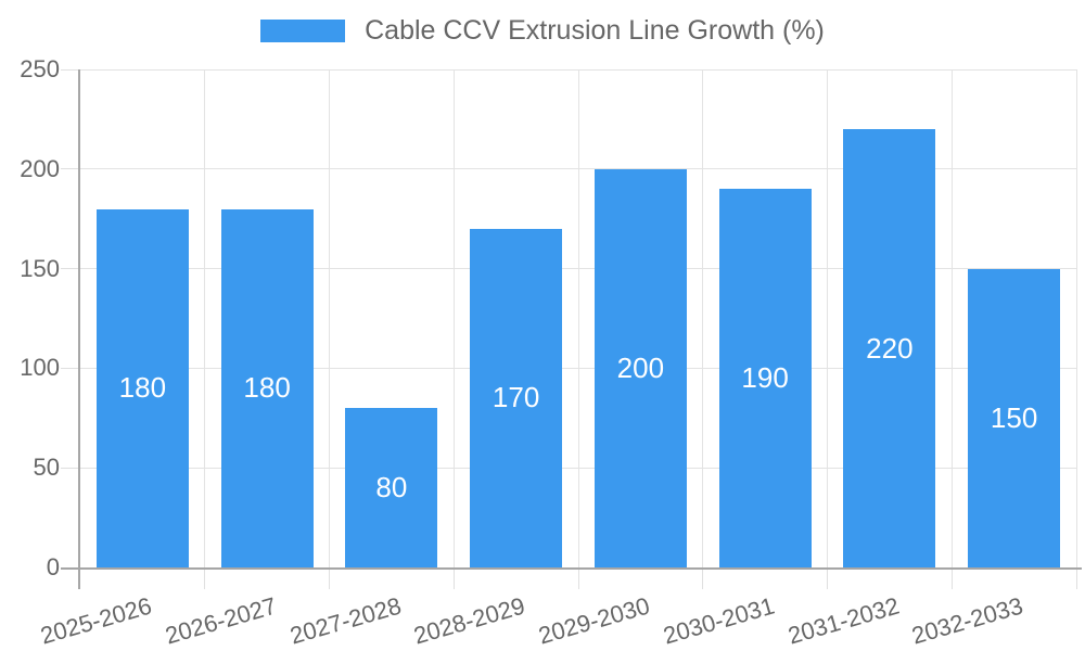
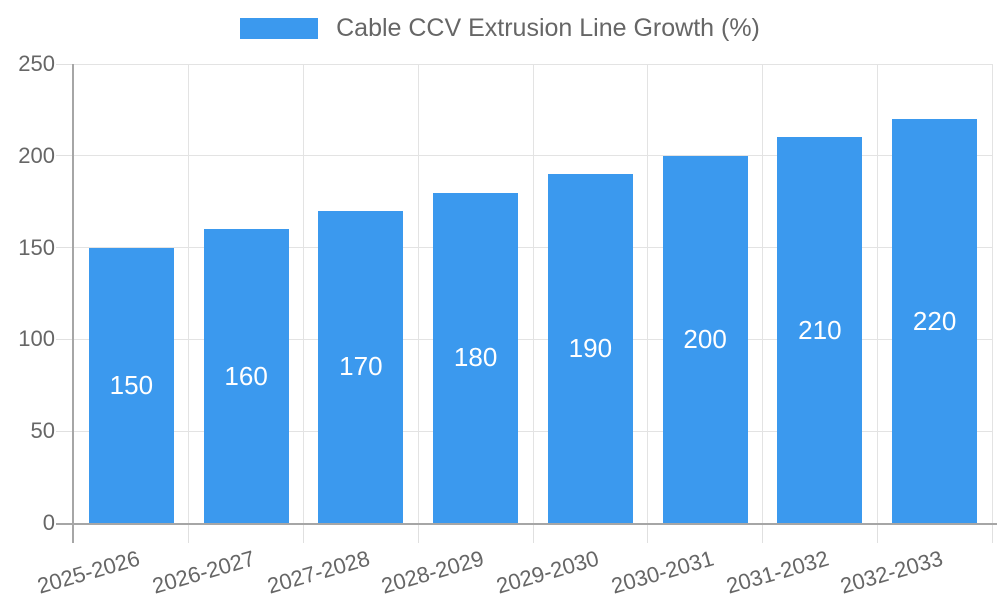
2025-2026: 180 -> 150
2026-2027: 180 -> 160
2027-2028: 80 -> 170
2028-2029: 170 -> 180
2029-2030: 200 -> 190
2030-2031: 190 -> 200
2031-2032: 220 -> 210
2032-2033: 150 -> 220
